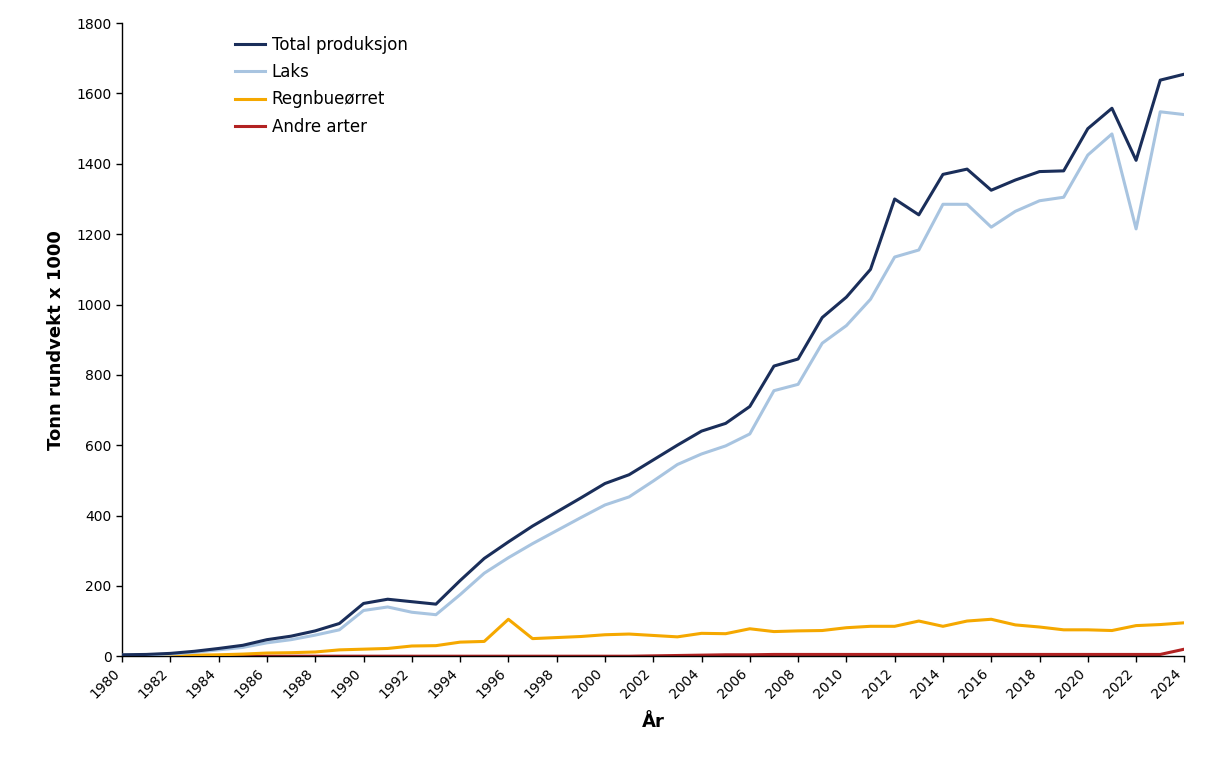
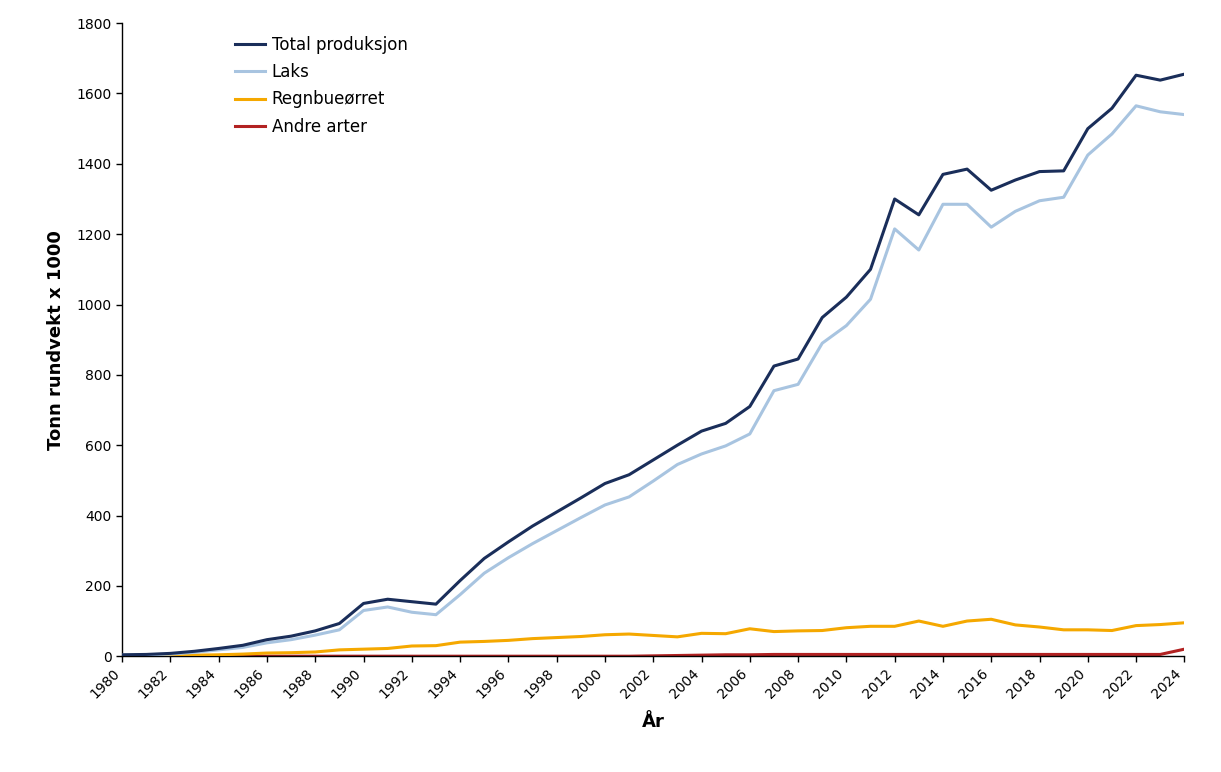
Regnbueørret/1996: 105 -> 45
Laks/2012: 1135 -> 1215
Total produksjon/2022: 1410 -> 1652
Laks/2022: 1215 -> 1565
